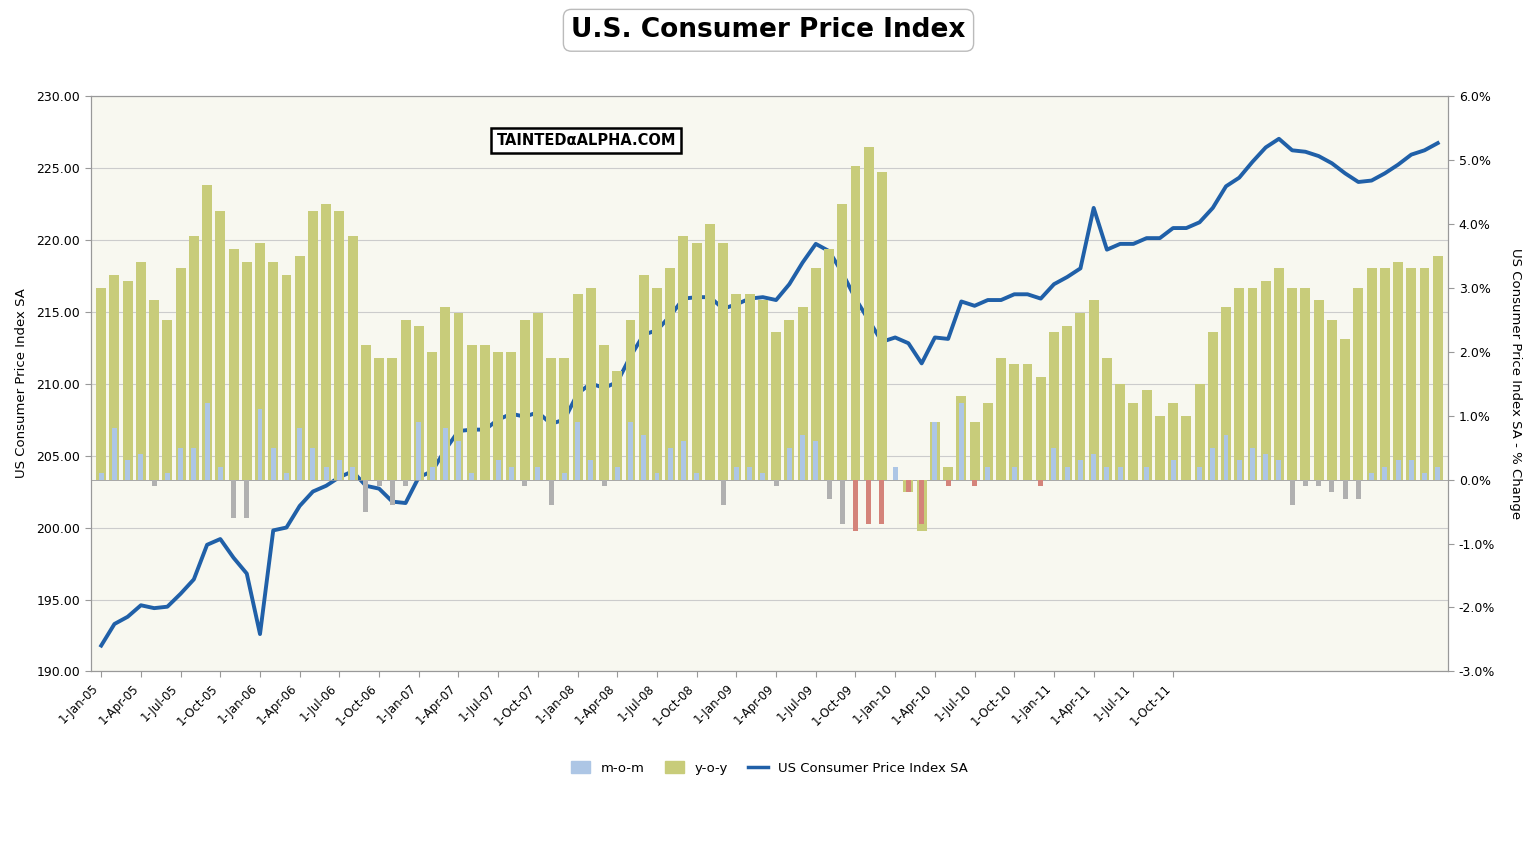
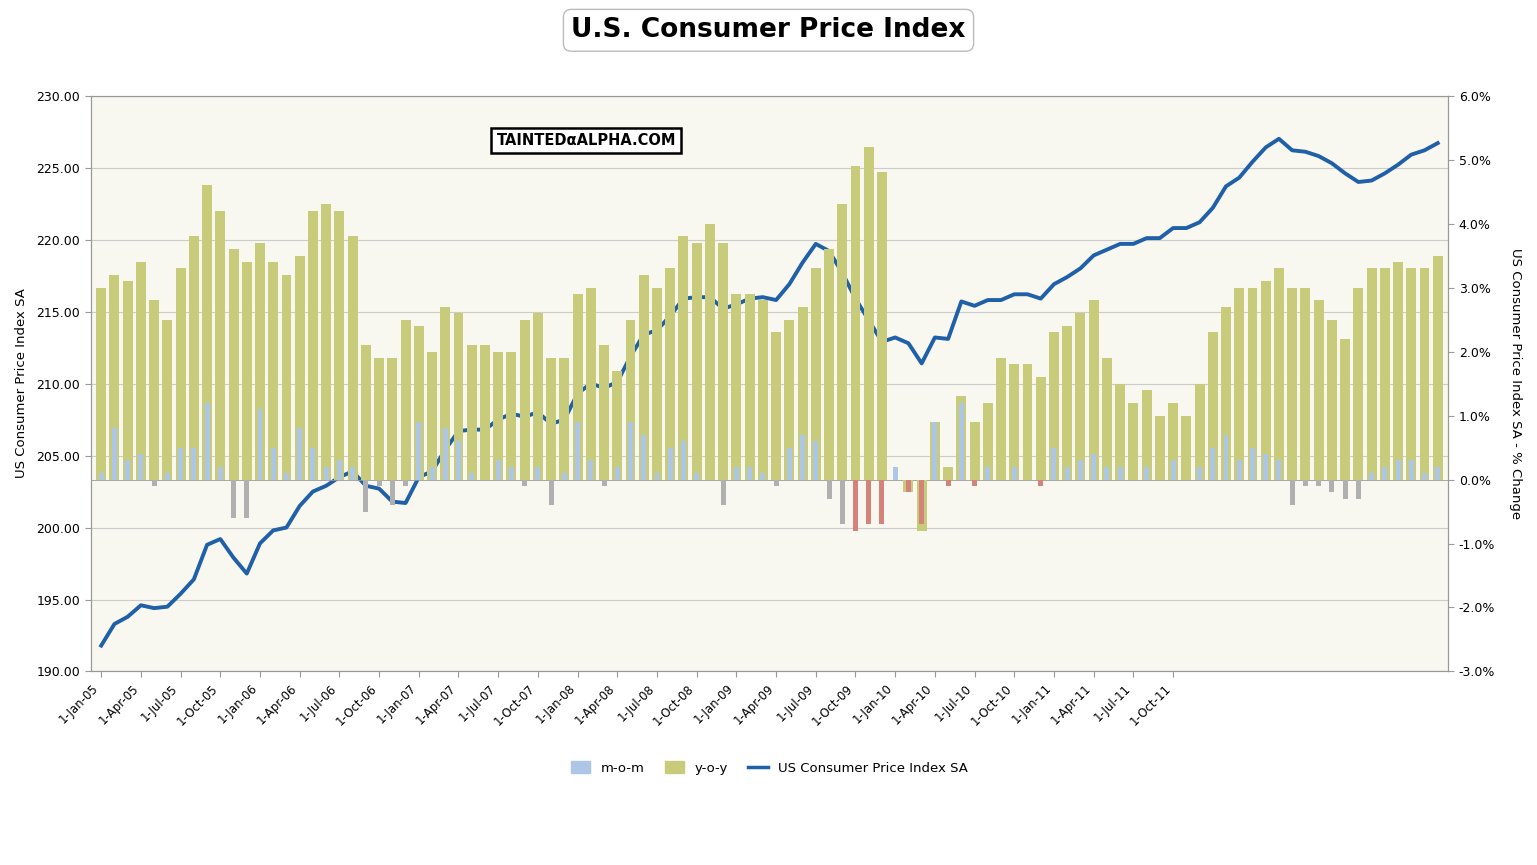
US Consumer Price Index SA/1-Jan-06: 192.6 -> 198.9
US Consumer Price Index SA/1-Apr-11: 222.2 -> 218.9
